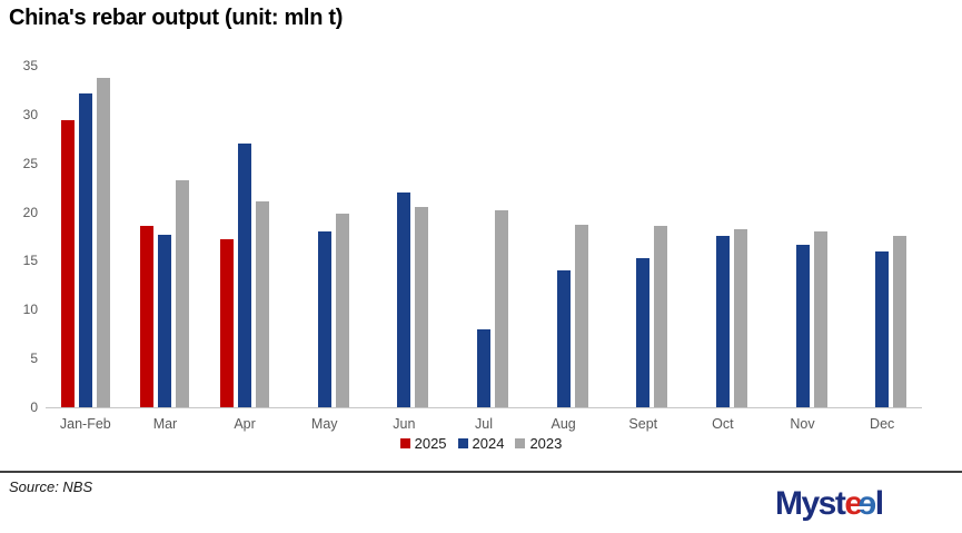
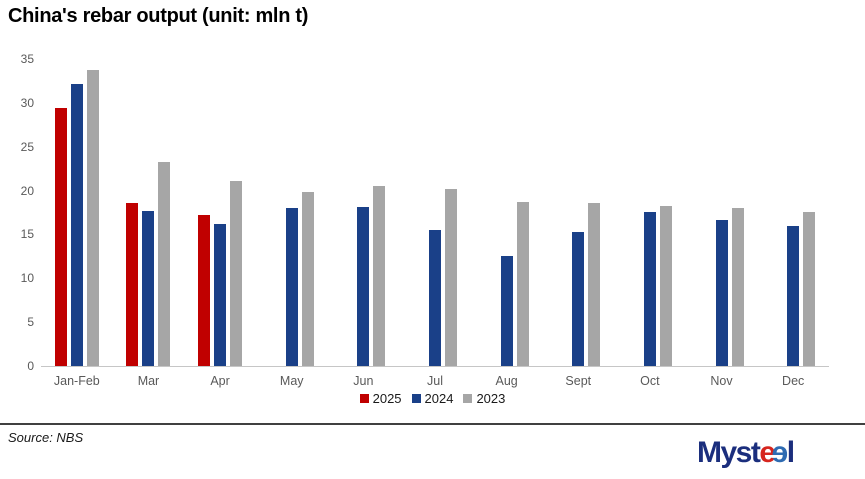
2024/Apr: 27 -> 16
2024/Jun: 22 -> 18
2024/Jul: 8 -> 16
2024/Aug: 14 -> 12
